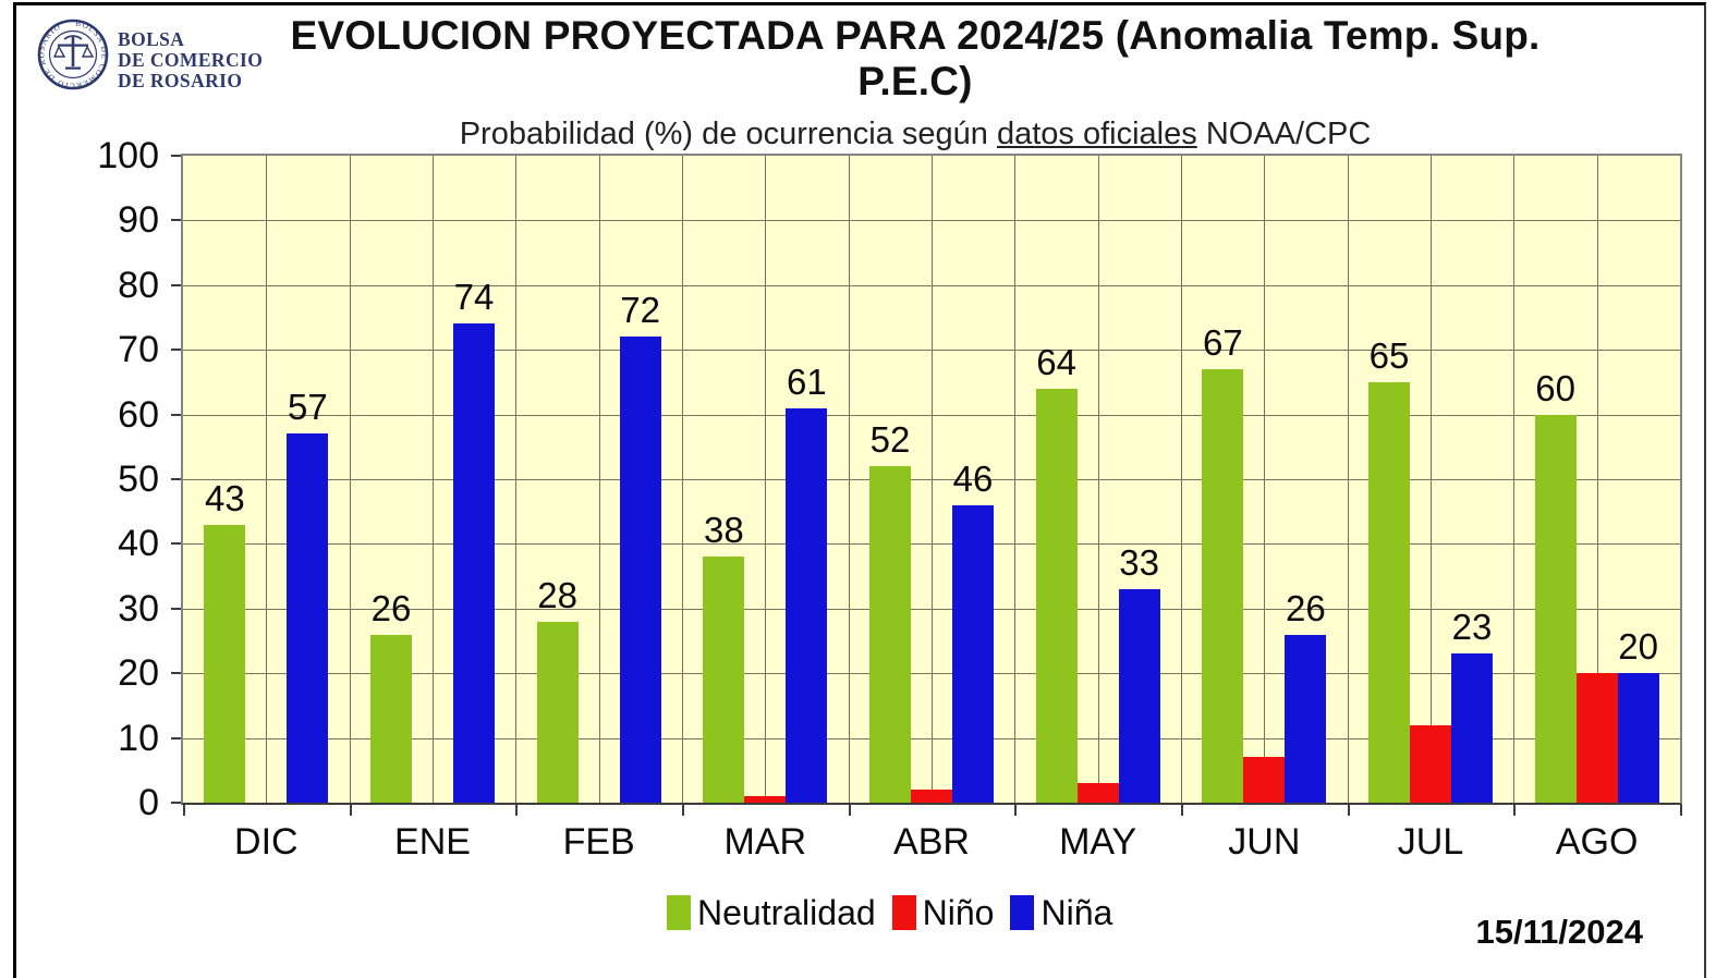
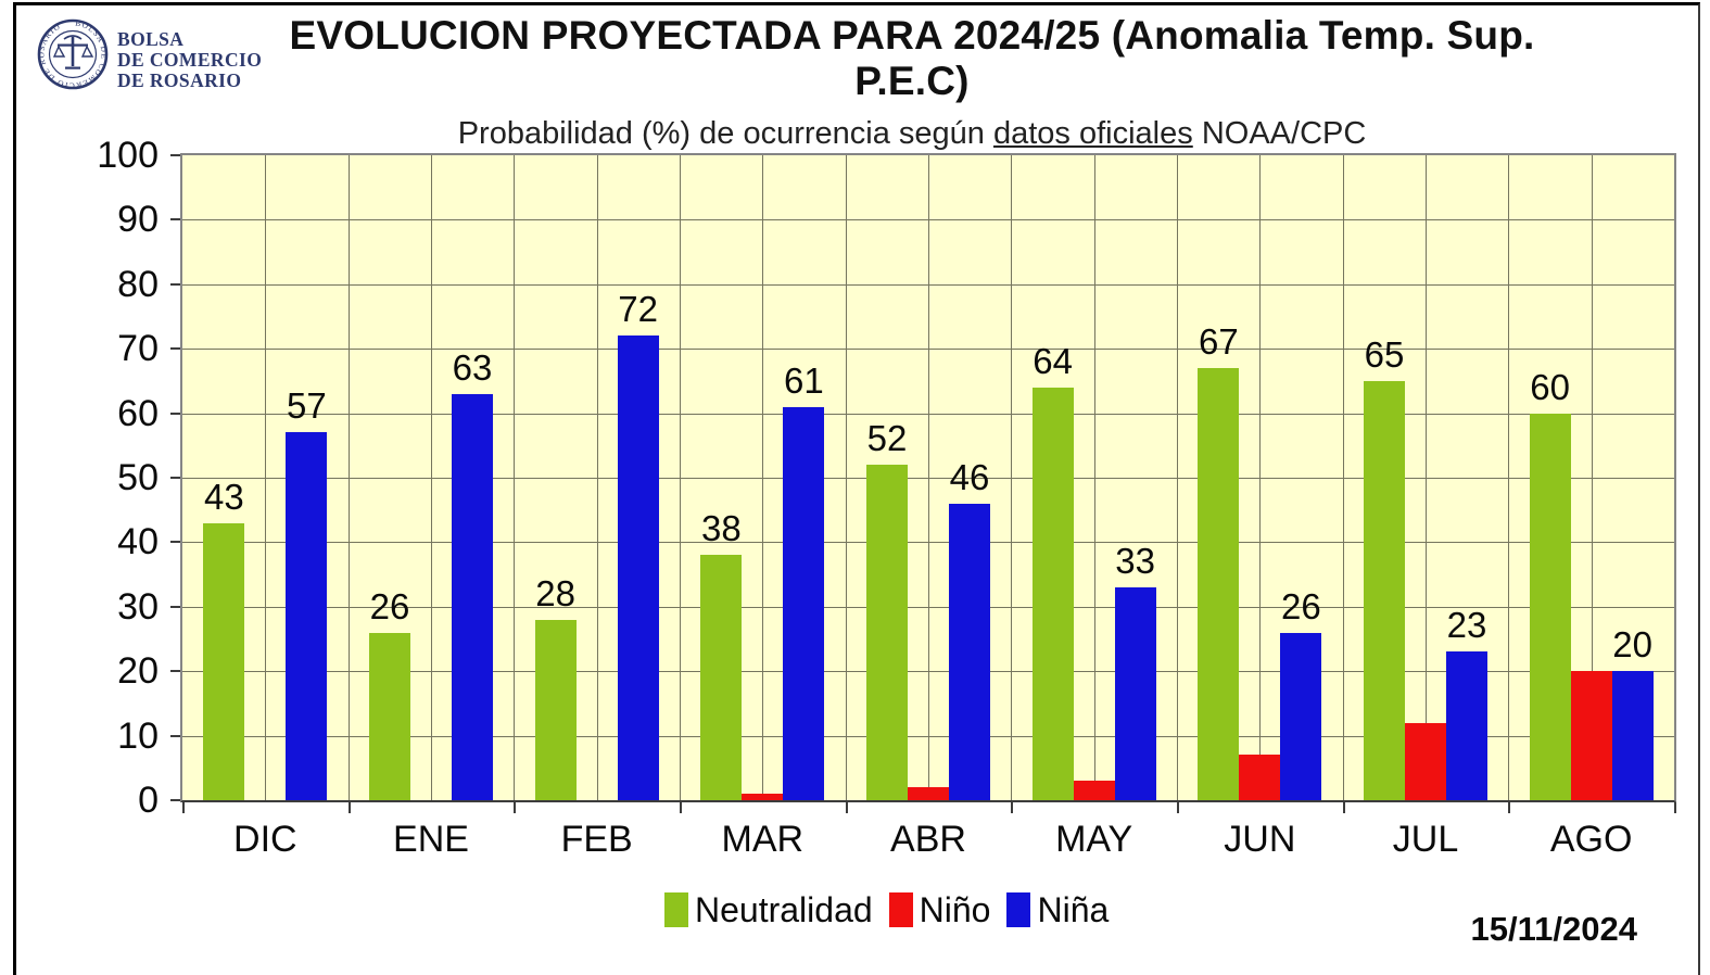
Niña/ENE: 74 -> 63
